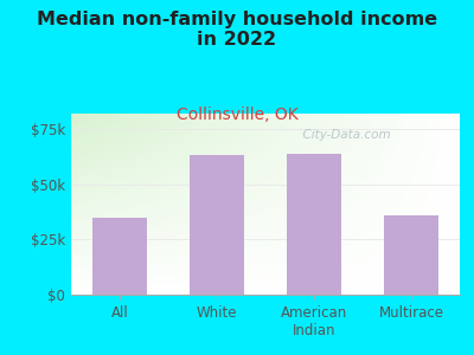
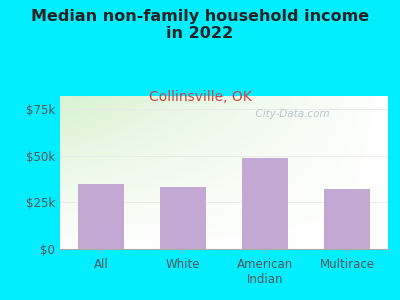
White: $63k -> $33k
American Indian: $64k -> $49k
Multirace: $36k -> $32k
